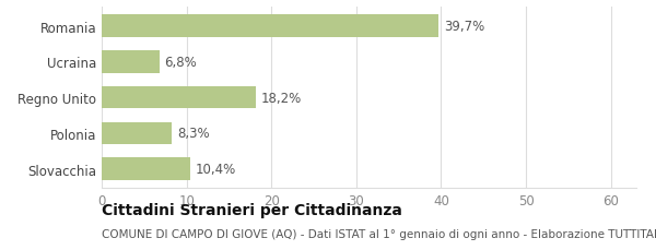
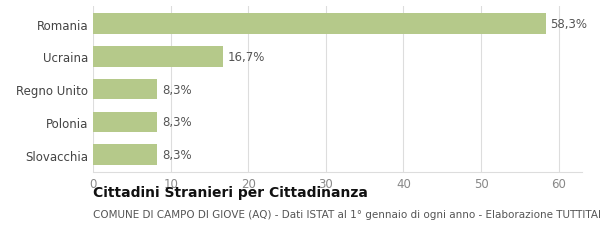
Romania: 39,7% -> 58,3%
Ucraina: 6,8% -> 16,7%
Regno Unito: 18,2% -> 8,3%
Slovacchia: 10,4% -> 8,3%
